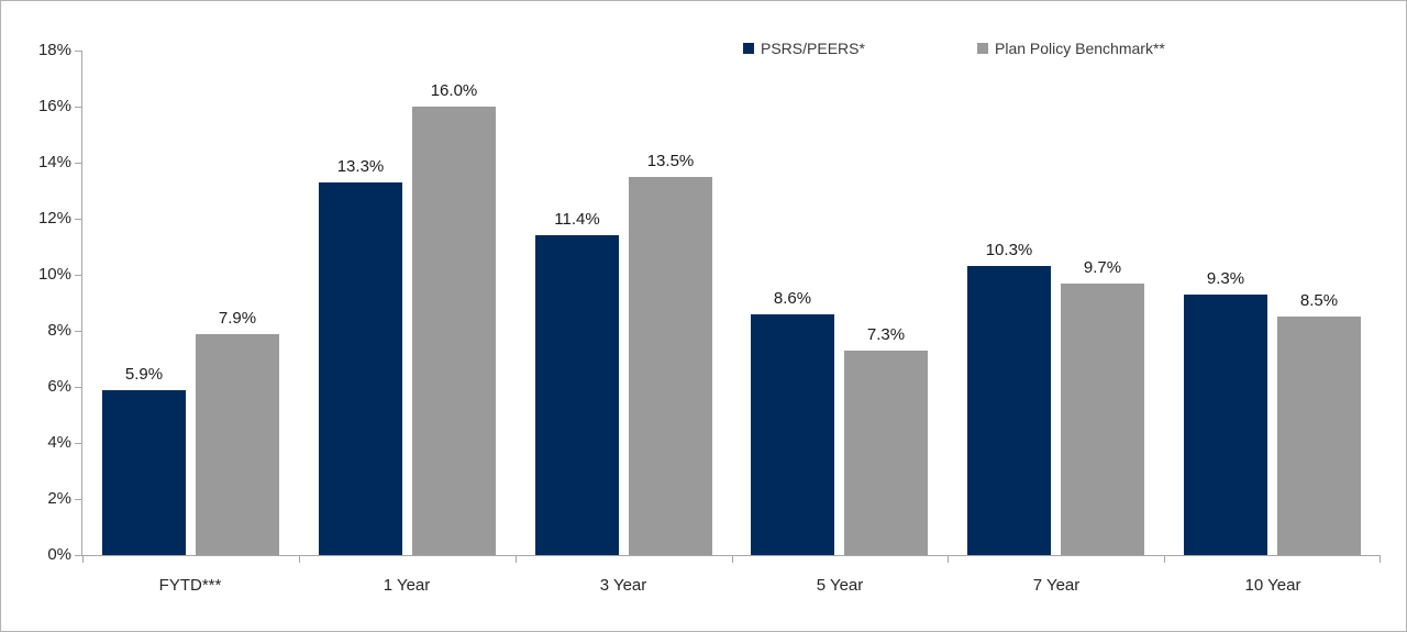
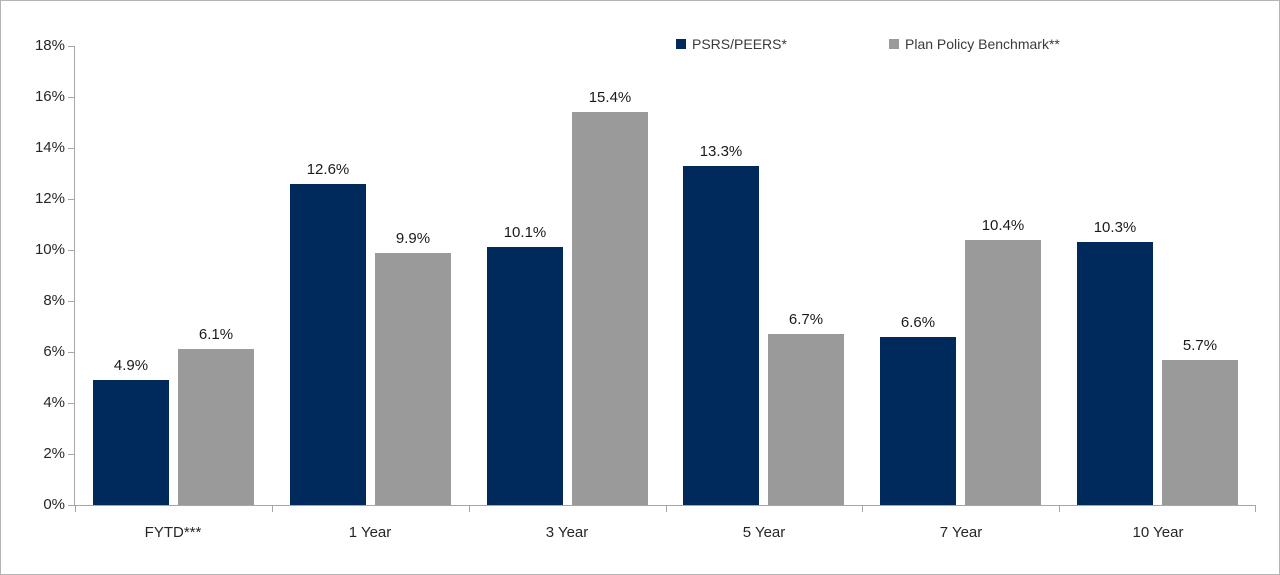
PSRS/PEERS*/FYTD***: 5.9% -> 4.9%
Plan Policy Benchmark**/FYTD***: 7.9% -> 6.1%
PSRS/PEERS*/1 Year: 13.3% -> 12.6%
Plan Policy Benchmark**/1 Year: 16.0% -> 9.9%
PSRS/PEERS*/3 Year: 11.4% -> 10.1%
Plan Policy Benchmark**/3 Year: 13.5% -> 15.4%
PSRS/PEERS*/5 Year: 8.6% -> 13.3%
Plan Policy Benchmark**/5 Year: 7.3% -> 6.7%
PSRS/PEERS*/7 Year: 10.3% -> 6.6%
Plan Policy Benchmark**/7 Year: 9.7% -> 10.4%
PSRS/PEERS*/10 Year: 9.3% -> 10.3%
Plan Policy Benchmark**/10 Year: 8.5% -> 5.7%
